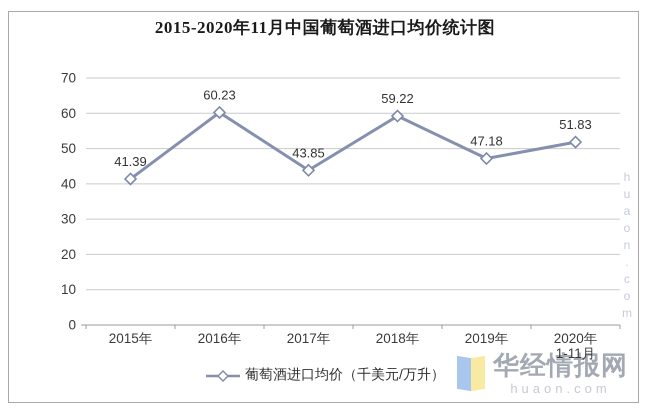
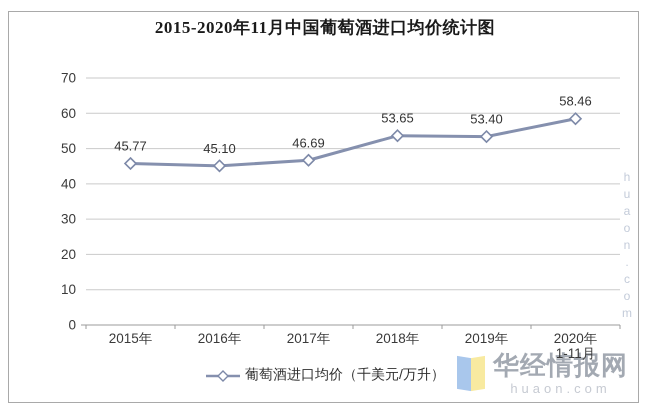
2015年: 41.39 -> 45.77
2016年: 60.23 -> 45.10
2017年: 43.85 -> 46.69
2018年: 59.22 -> 53.65
2019年: 47.18 -> 53.40
2020年: 51.83 -> 58.46
